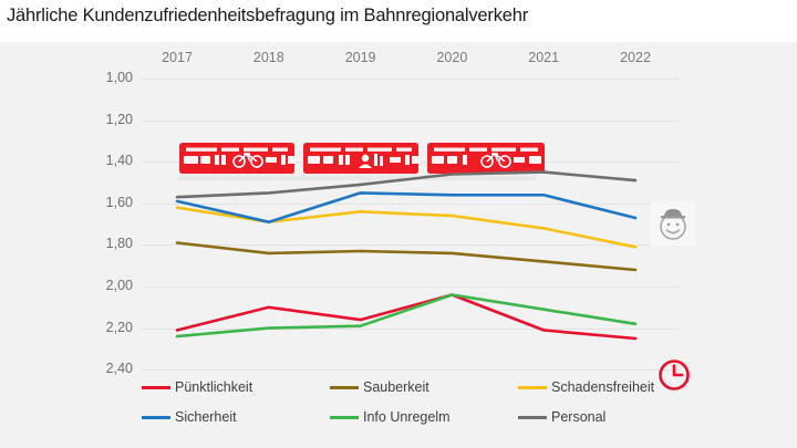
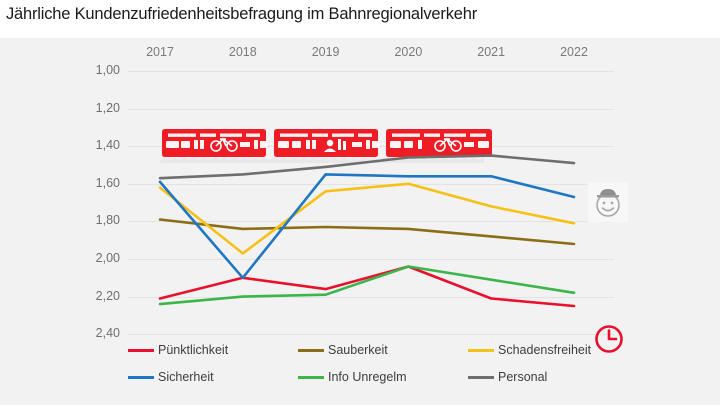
Schadensfreiheit/2018: 1,69 -> 1,97
Sicherheit/2018: 1,69 -> 2,10
Schadensfreiheit/2020: 1,66 -> 1,60
